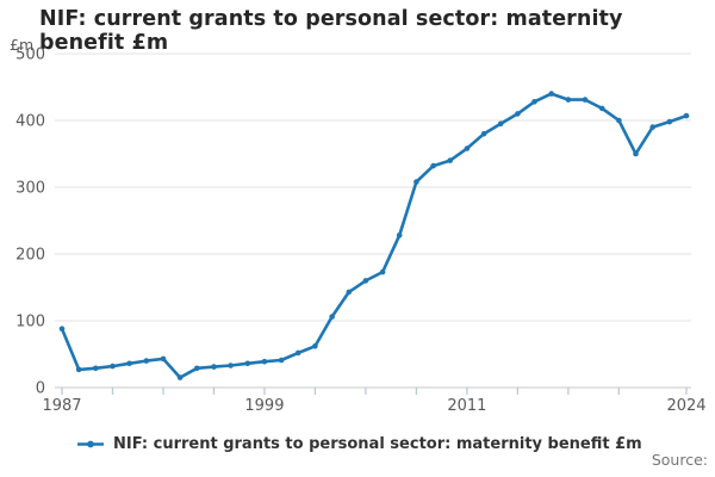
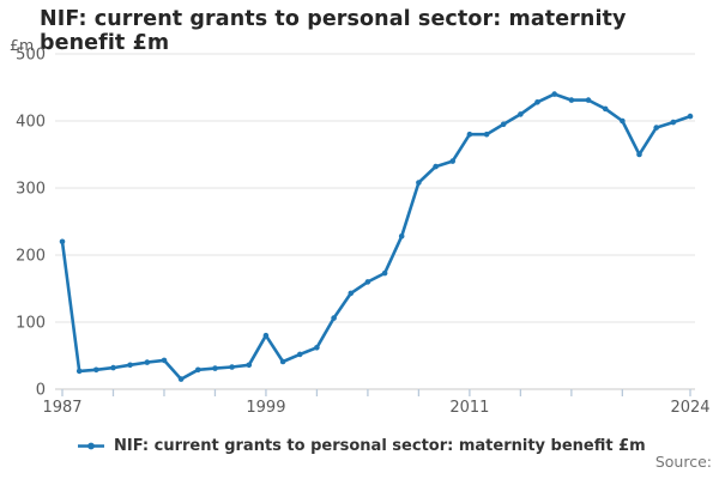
1987: 90 -> 220
1999: 40 -> 80
2011: 360 -> 380
